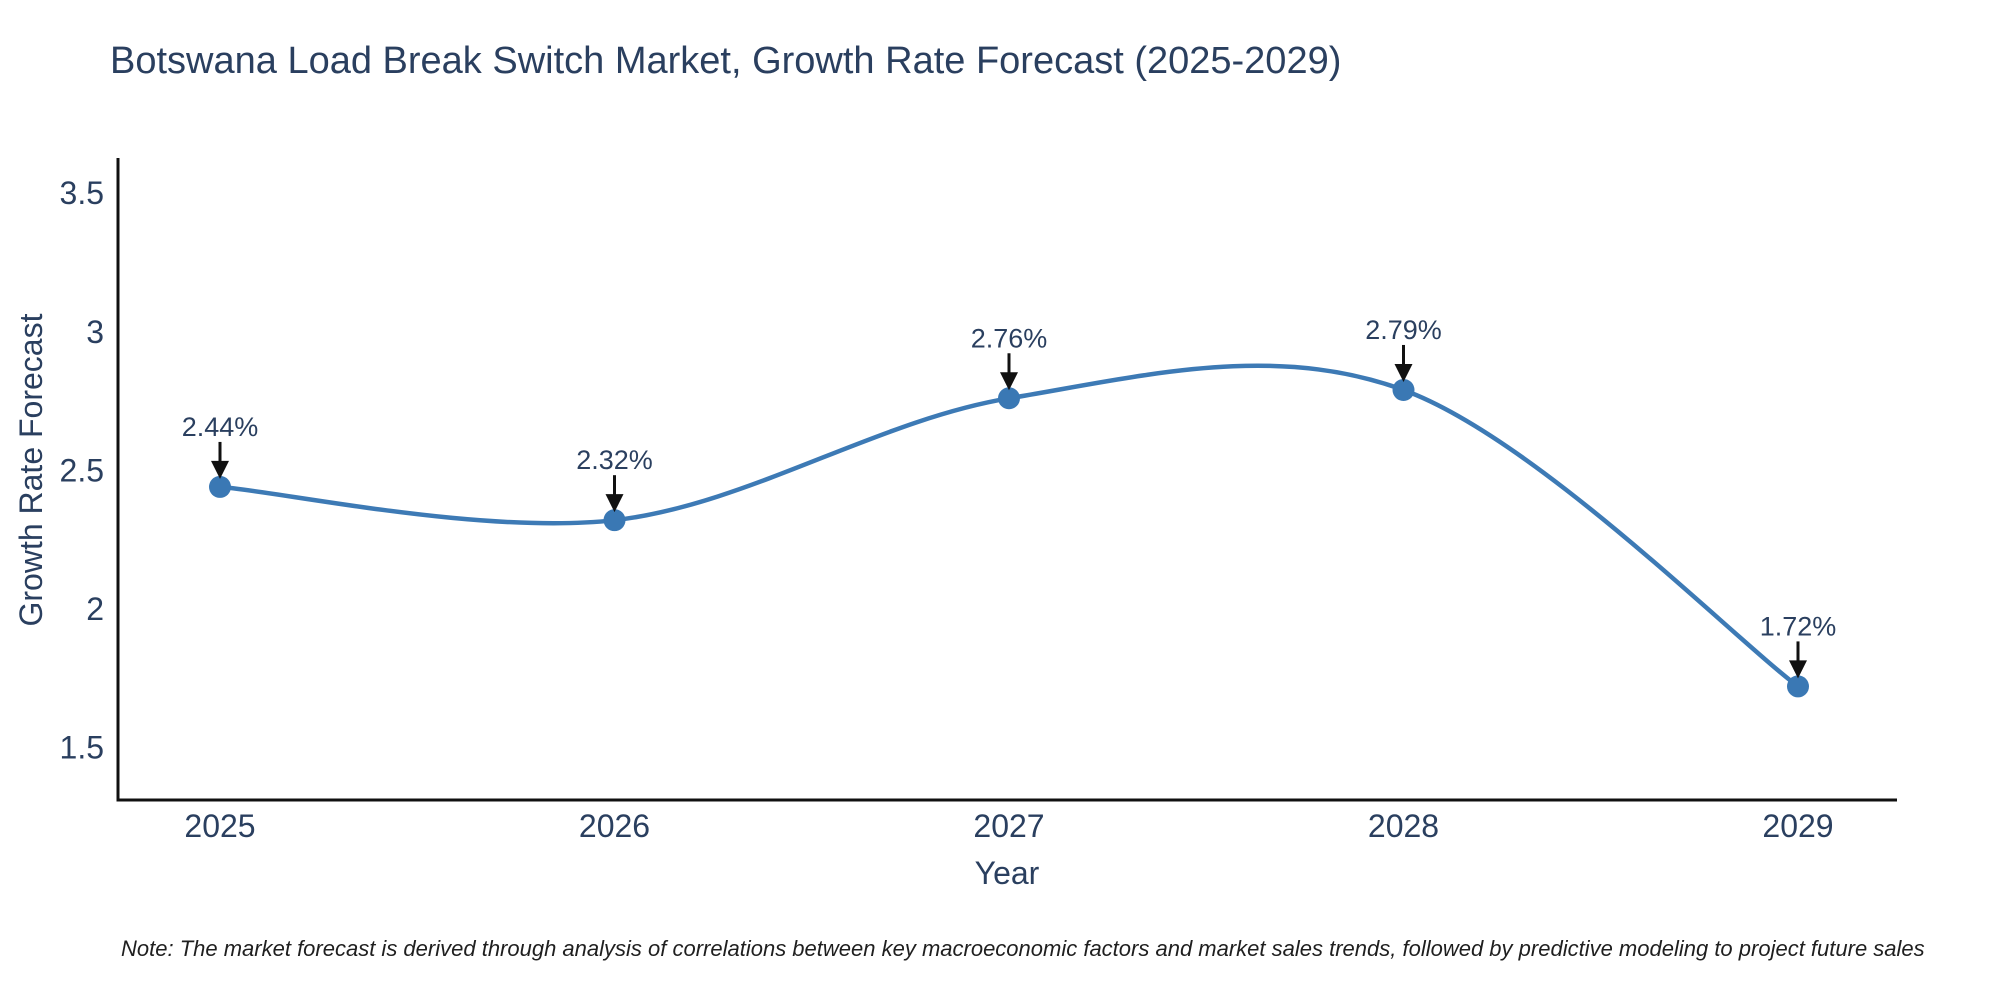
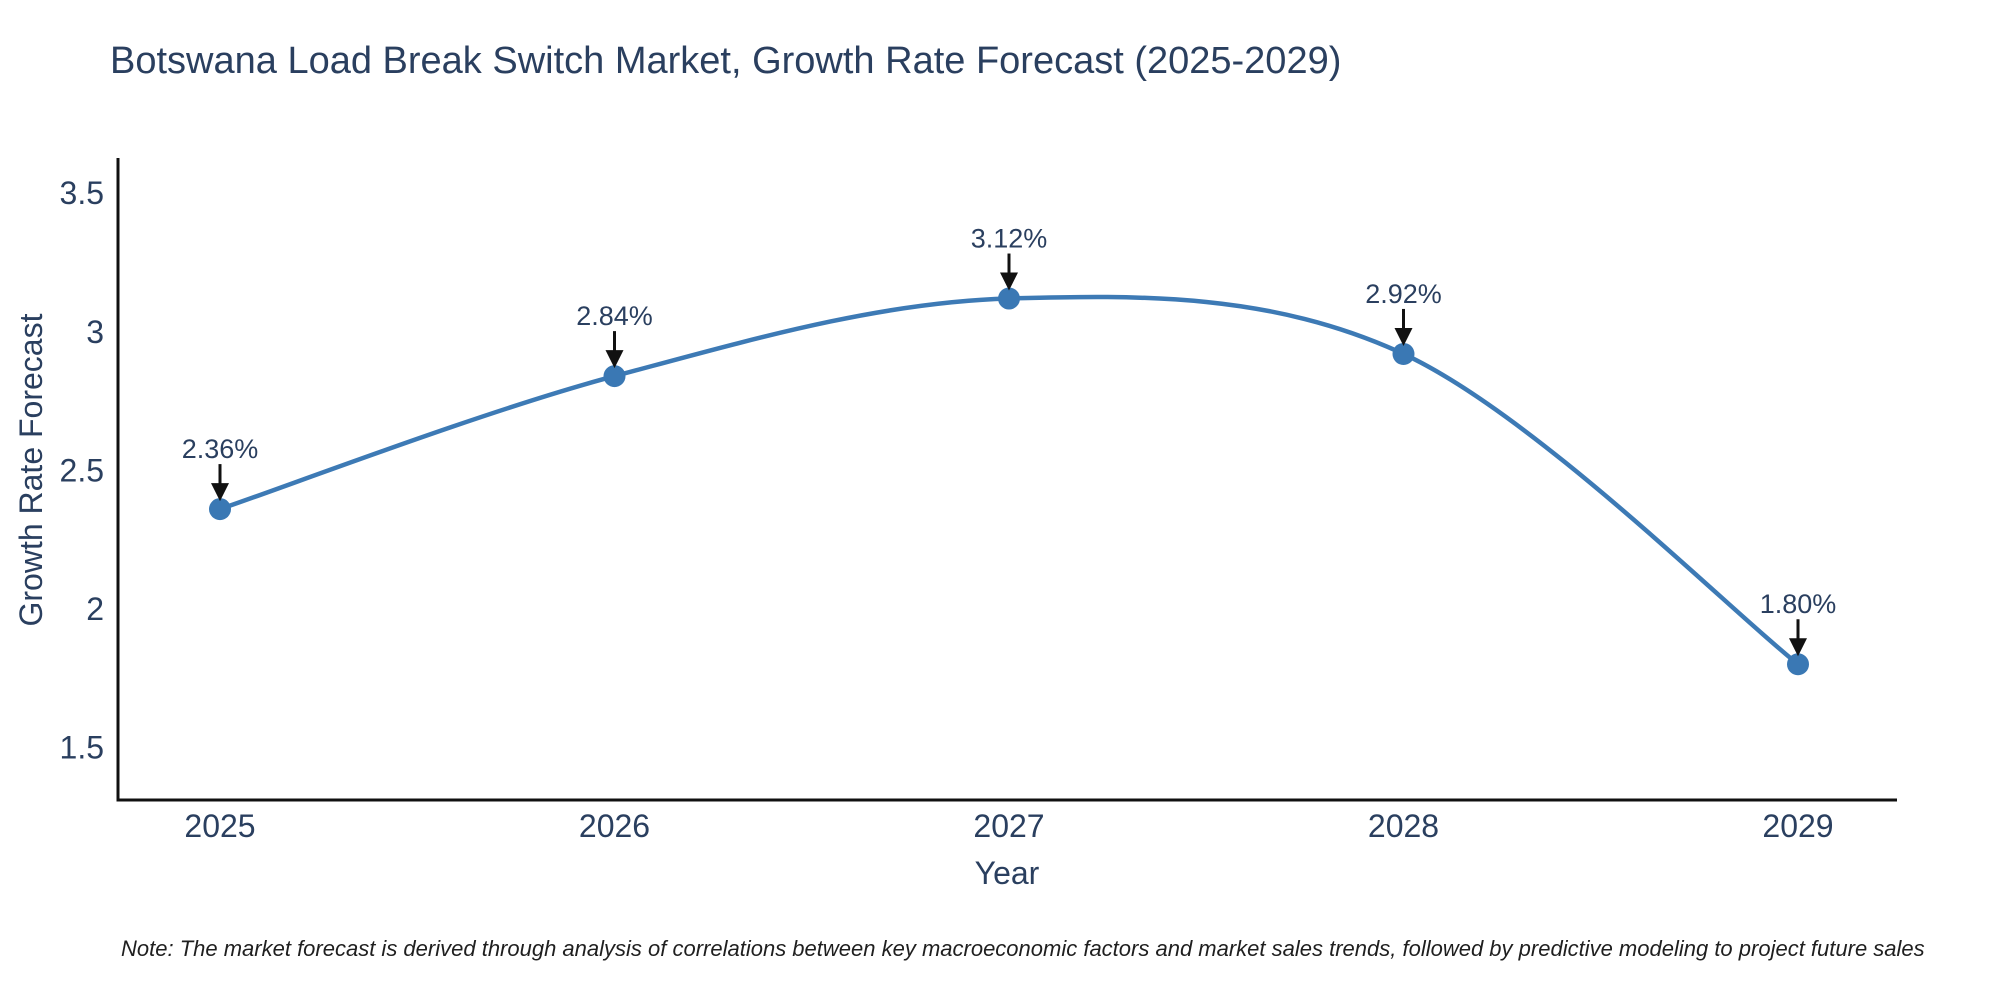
2025: 2.44% -> 2.36%
2026: 2.32% -> 2.84%
2027: 2.76% -> 3.12%
2028: 2.79% -> 2.92%
2029: 1.72% -> 1.80%
